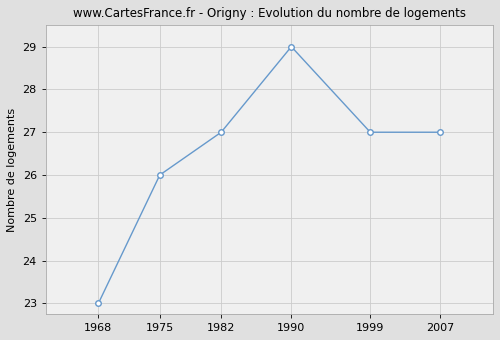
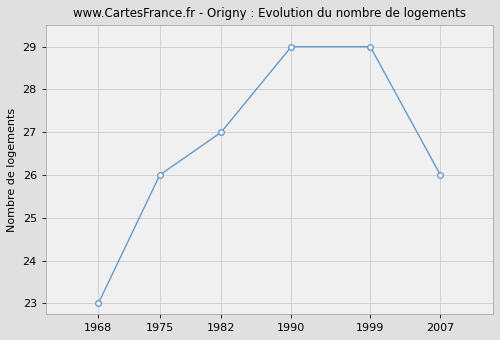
1999: 27 -> 29
2007: 27 -> 26
